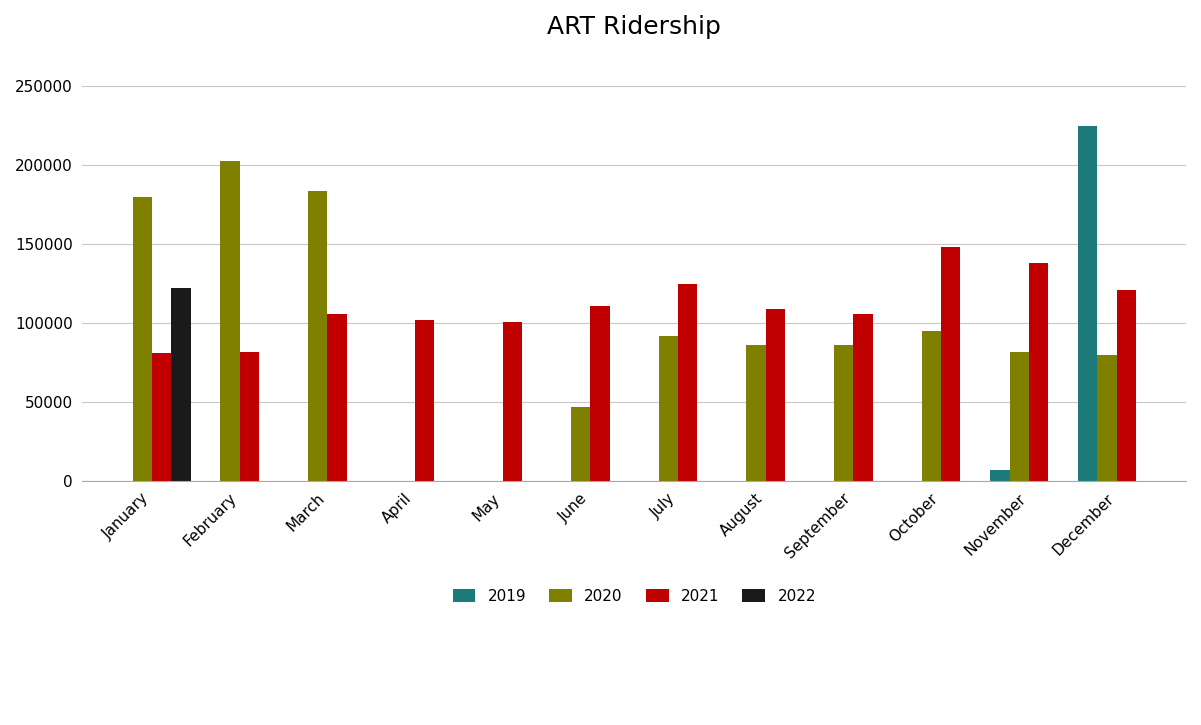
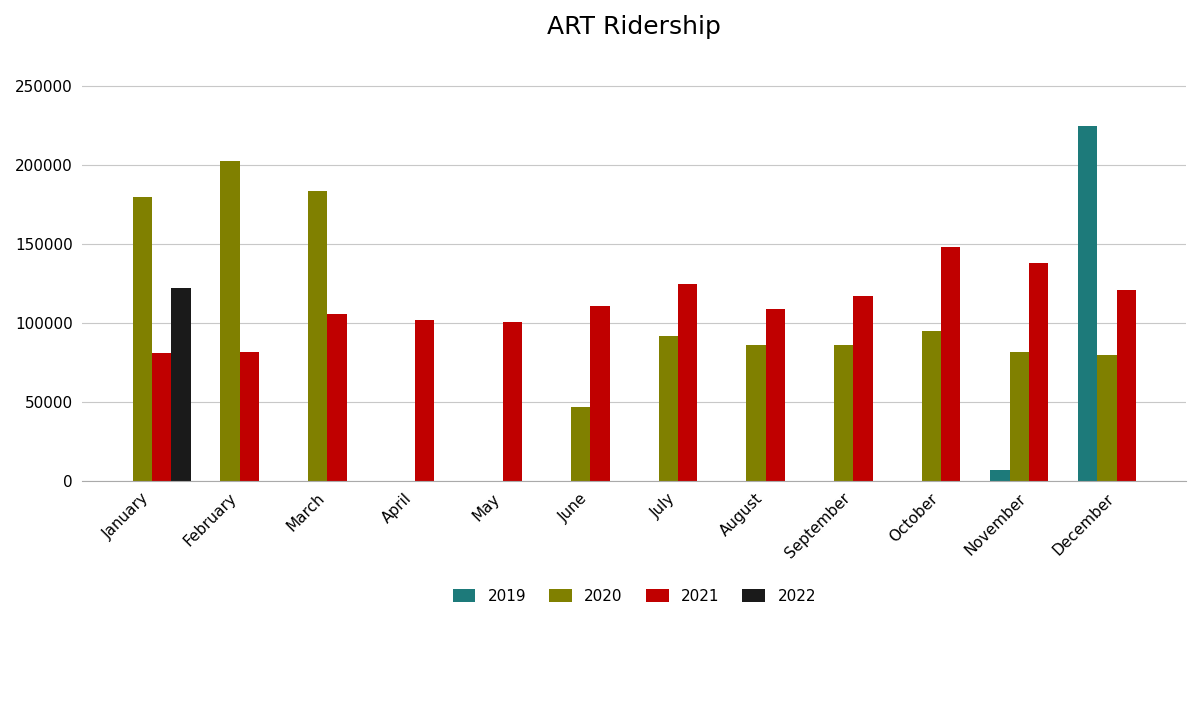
2021/September: 106000 -> 117000
